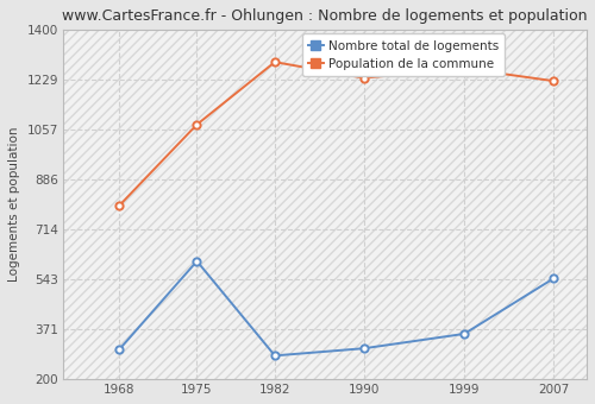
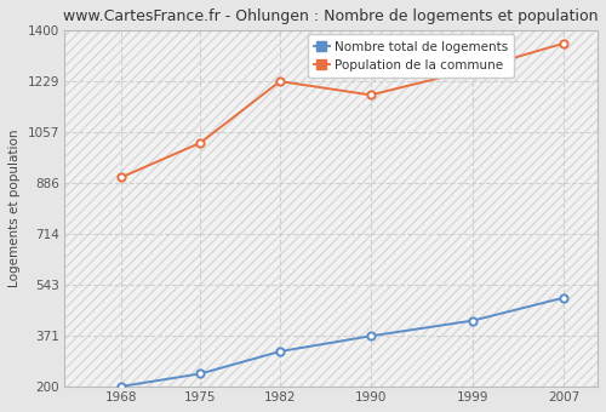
Nombre total de logements/1968: 300 -> 200
Population de la commune/1968: 795 -> 905
Nombre total de logements/1975: 605 -> 243
Population de la commune/1975: 1075 -> 1022
Nombre total de logements/1982: 280 -> 318
Population de la commune/1982: 1290 -> 1229
Nombre total de logements/1990: 305 -> 370
Population de la commune/1990: 1235 -> 1183
Nombre total de logements/1999: 355 -> 422
Nombre total de logements/2007: 545 -> 499
Population de la commune/2007: 1225 -> 1357
